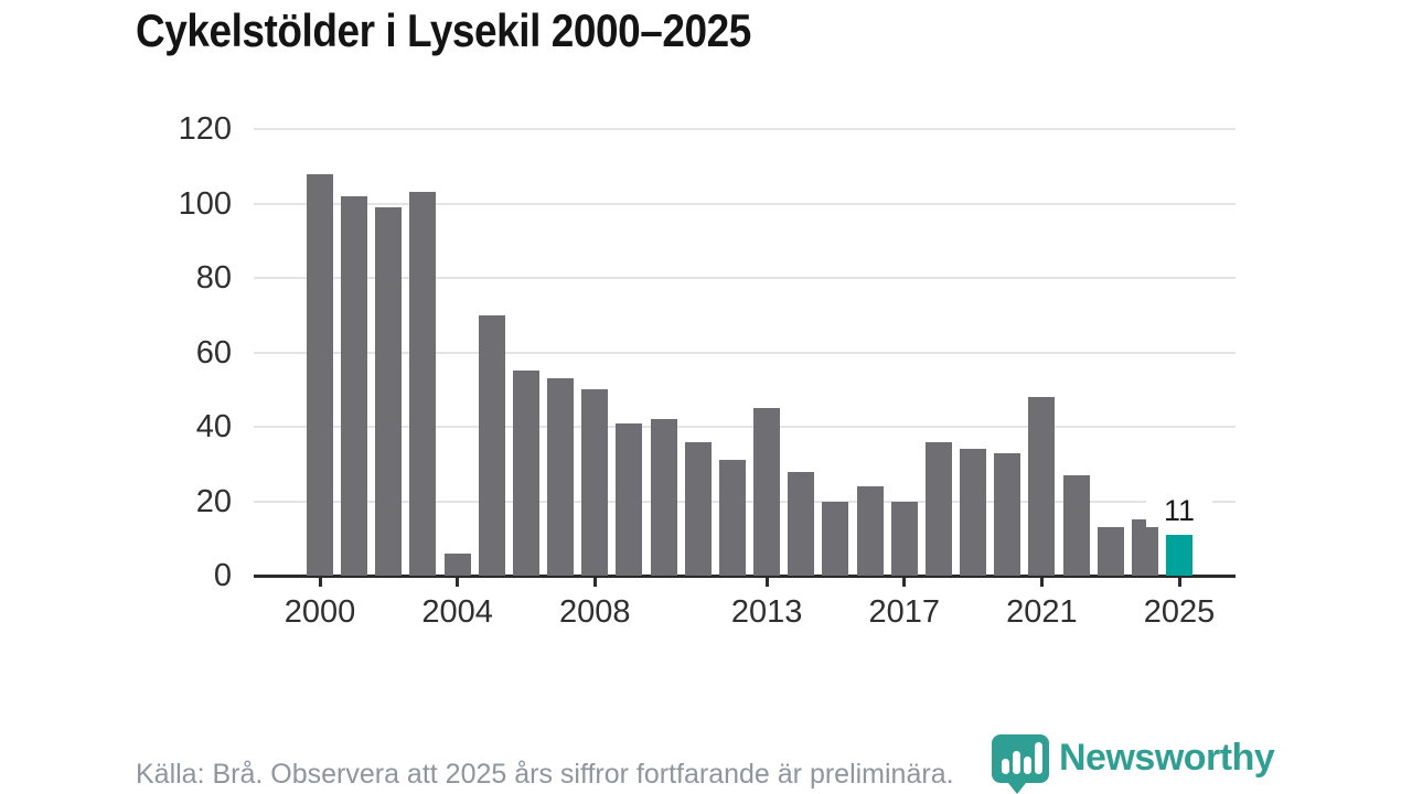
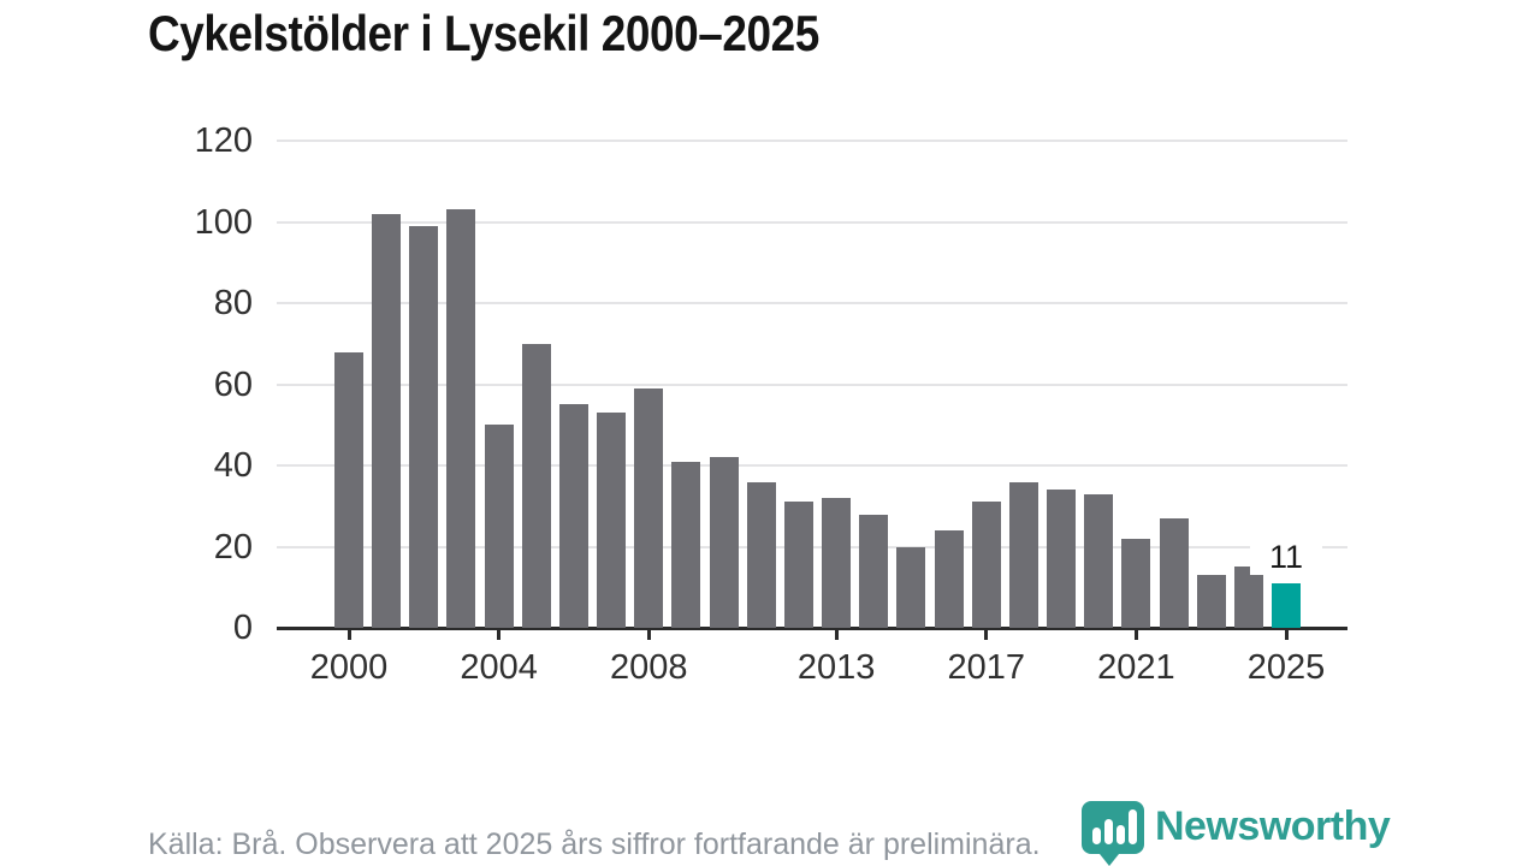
2000: 108 -> 68
2004: 6 -> 50
2008: 50 -> 59
2013: 45 -> 32
2017: 20 -> 31
2021: 48 -> 22
